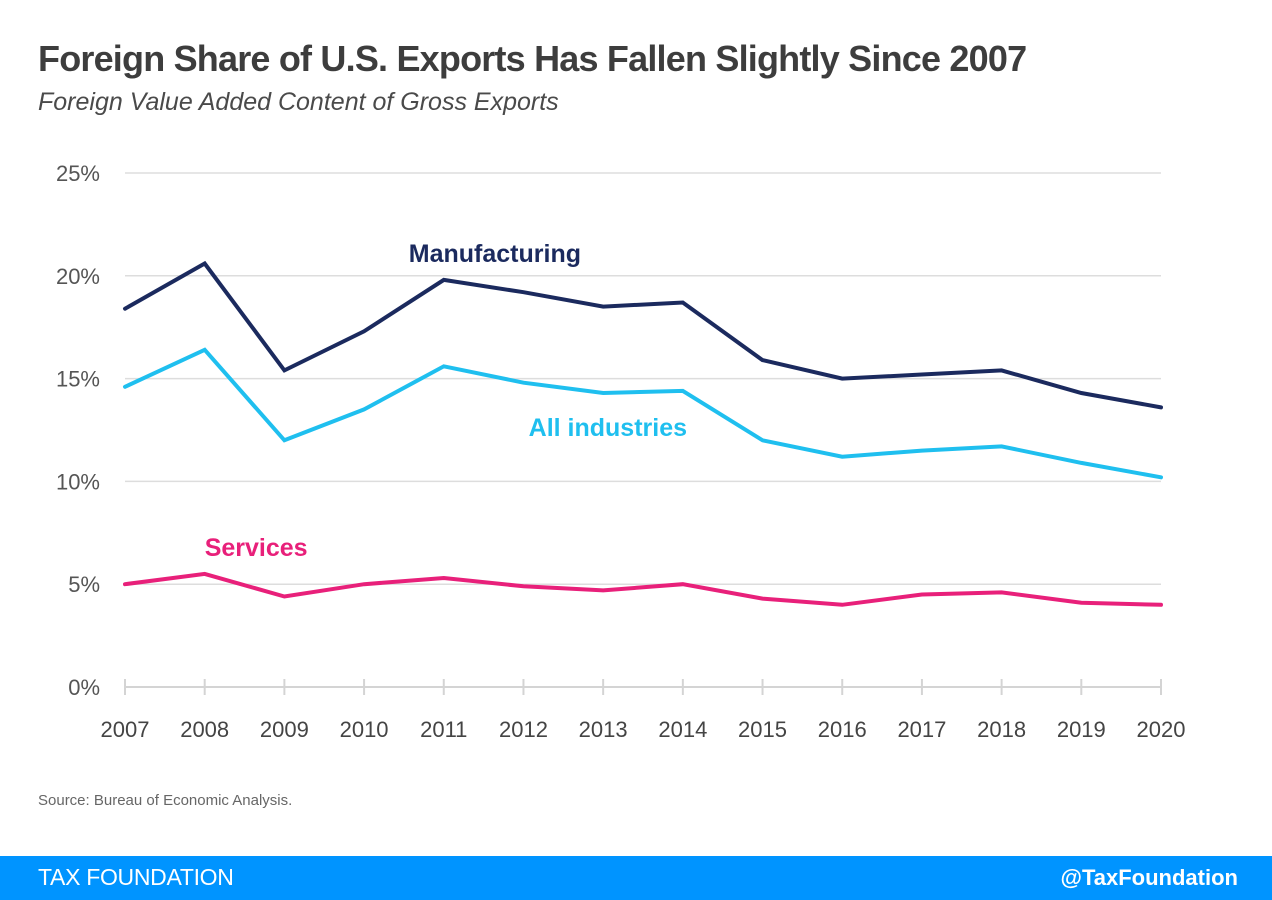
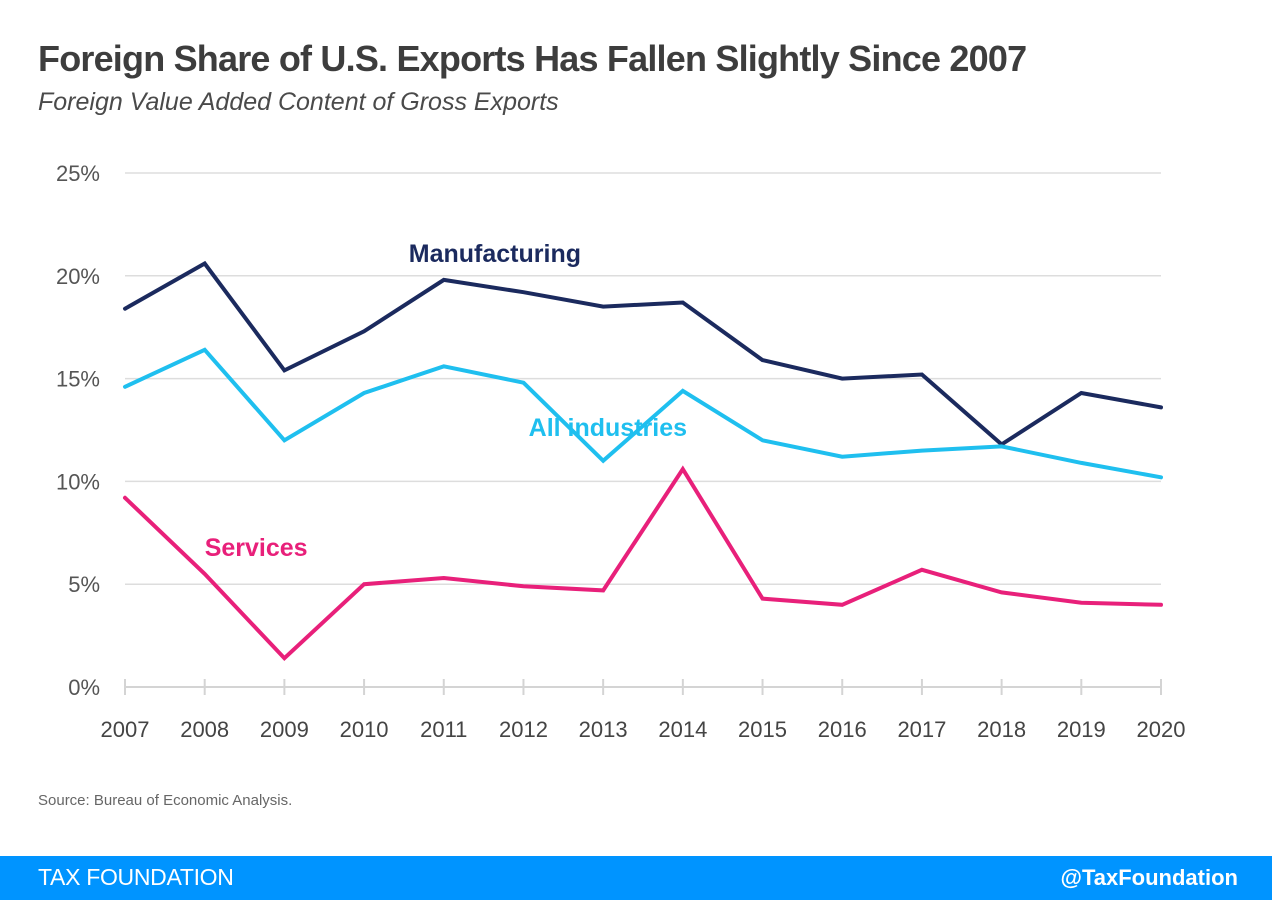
Services/2007: 5.0% -> 9.2%
Services/2009: 4.4% -> 1.4%
All industries/2010: 13.5% -> 14.3%
All industries/2013: 14.3% -> 11.0%
Services/2014: 5.0% -> 10.6%
Services/2017: 4.5% -> 5.7%
Manufacturing/2018: 15.4% -> 11.8%
